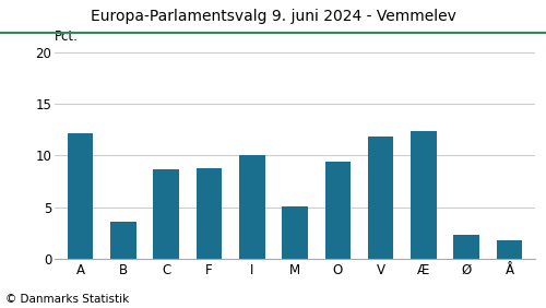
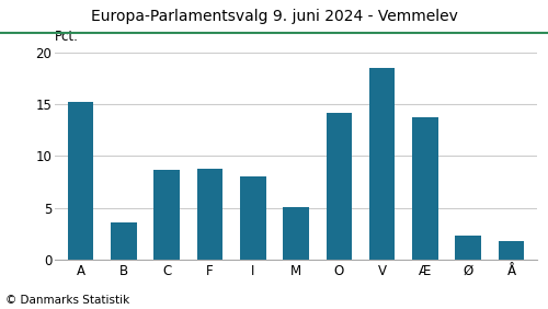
A: 12.2 -> 15.2
I: 10.0 -> 8.0
O: 9.4 -> 14.2
V: 11.8 -> 18.5
Æ: 12.4 -> 13.7
